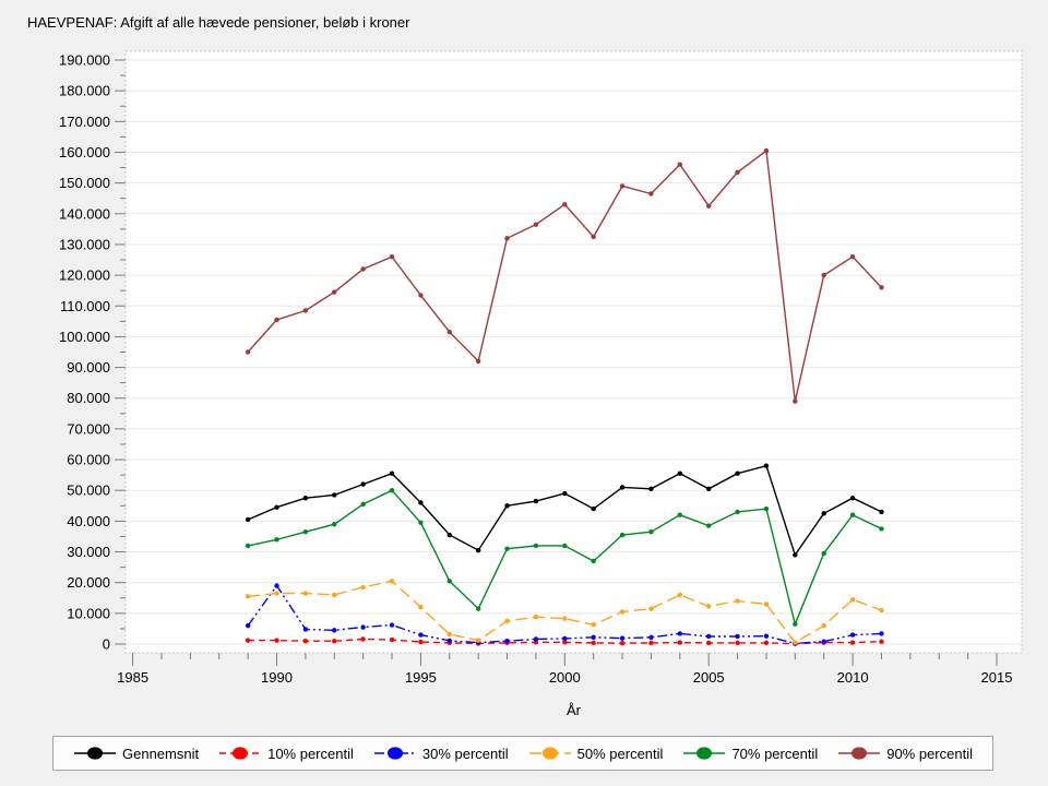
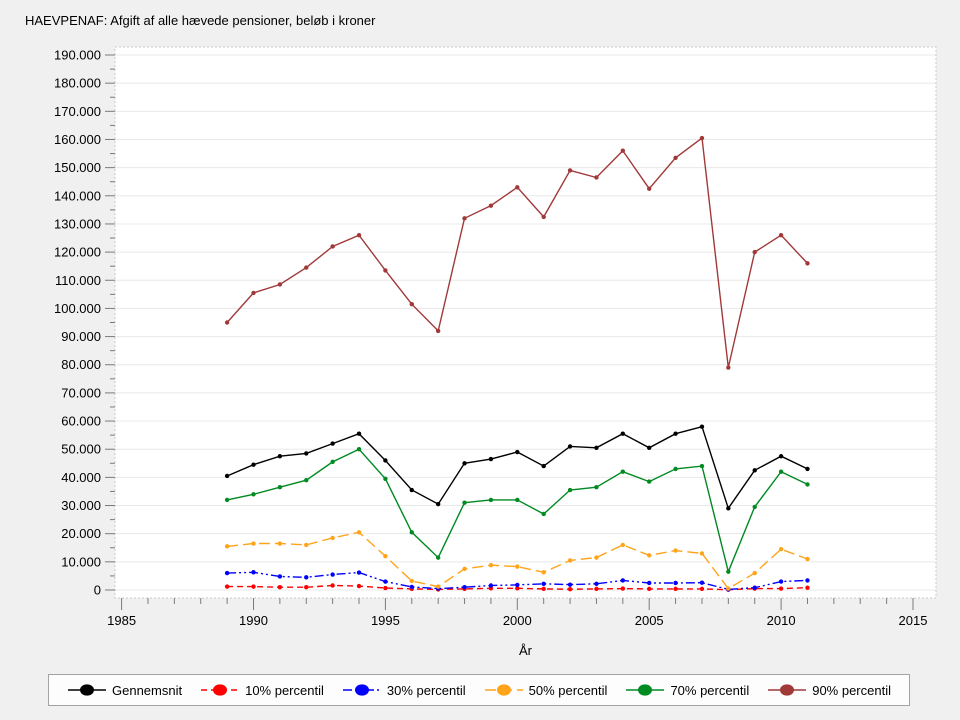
30% percentil/1990: 19000 -> 6000
